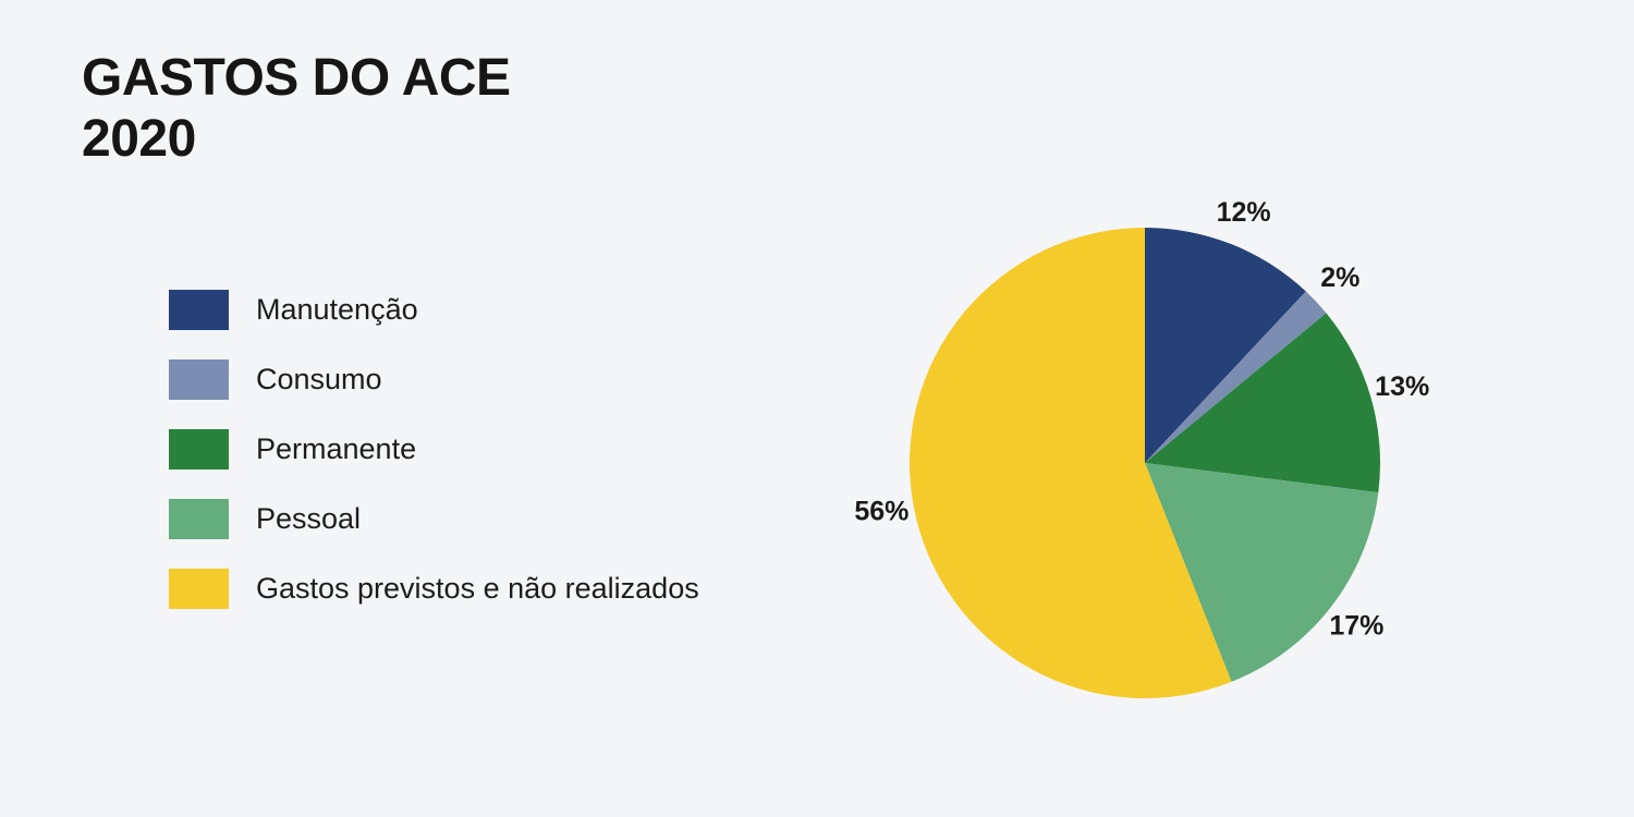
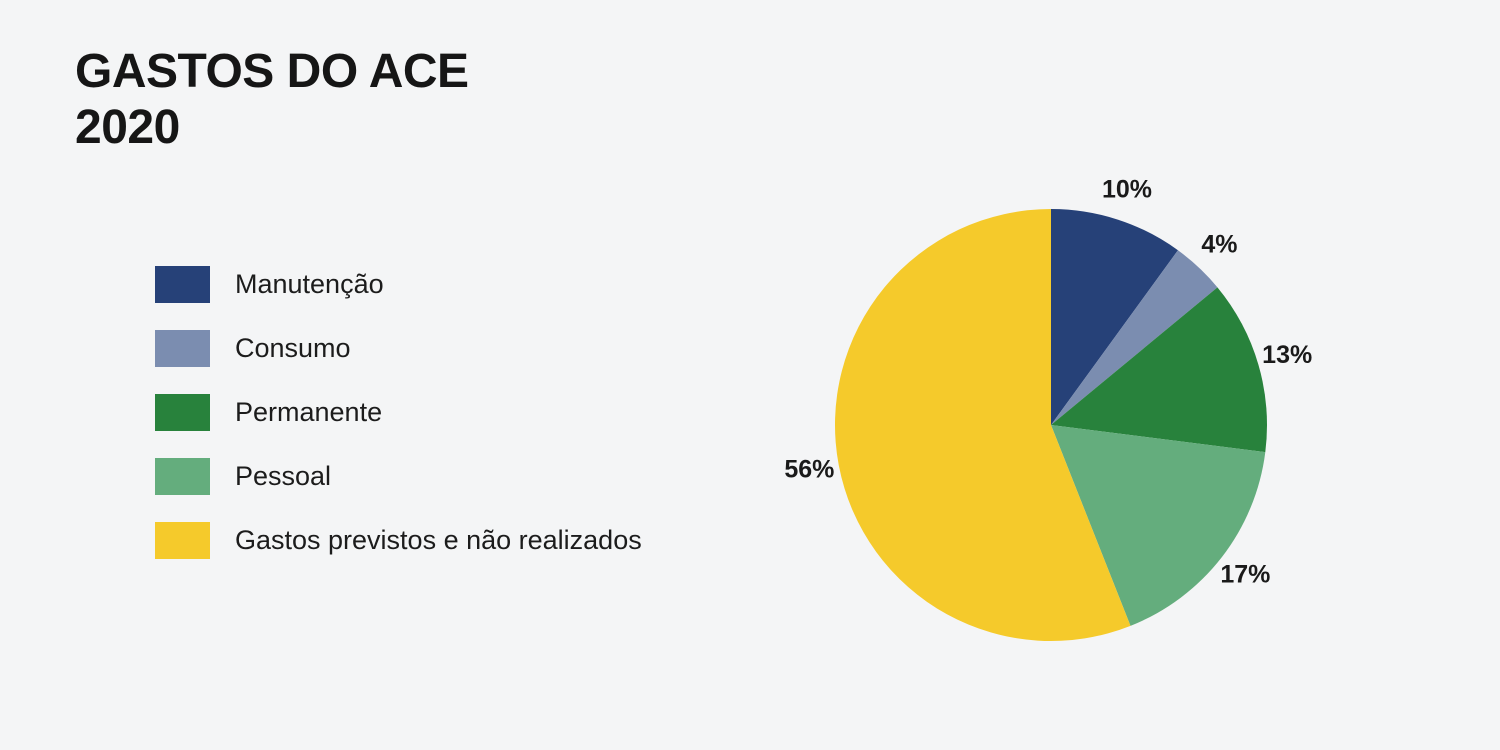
Manutenção: 12% -> 10%
Consumo: 2% -> 4%
